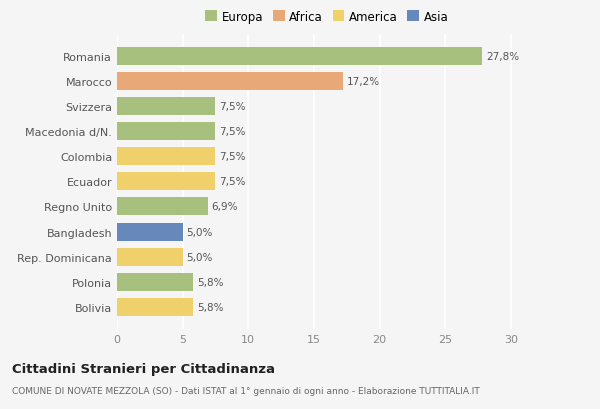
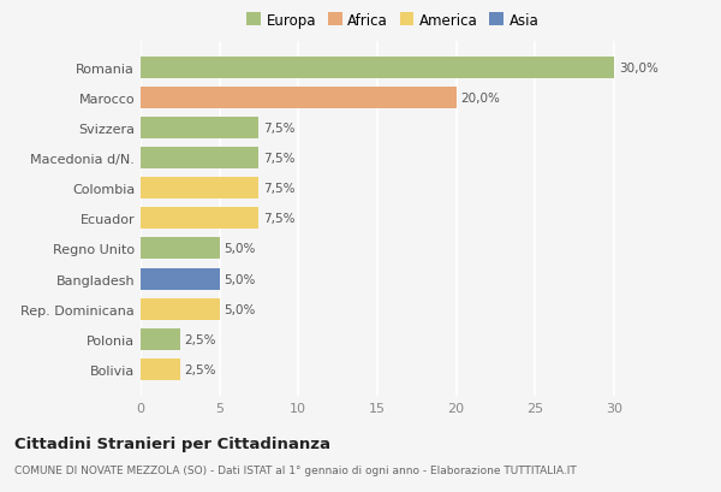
Romania: 27,8% -> 30,0%
Marocco: 17,2% -> 20,0%
Regno Unito: 6,9% -> 5,0%
Polonia: 5,8% -> 2,5%
Bolivia: 5,8% -> 2,5%
